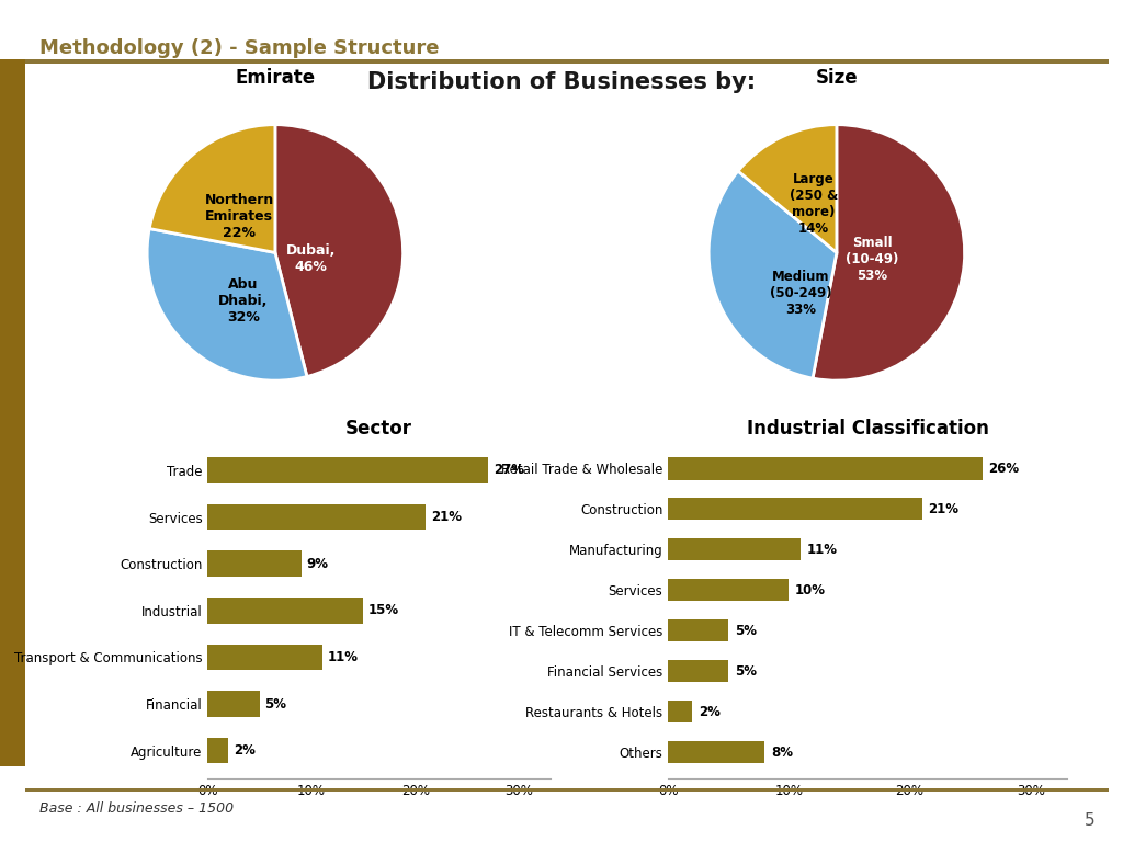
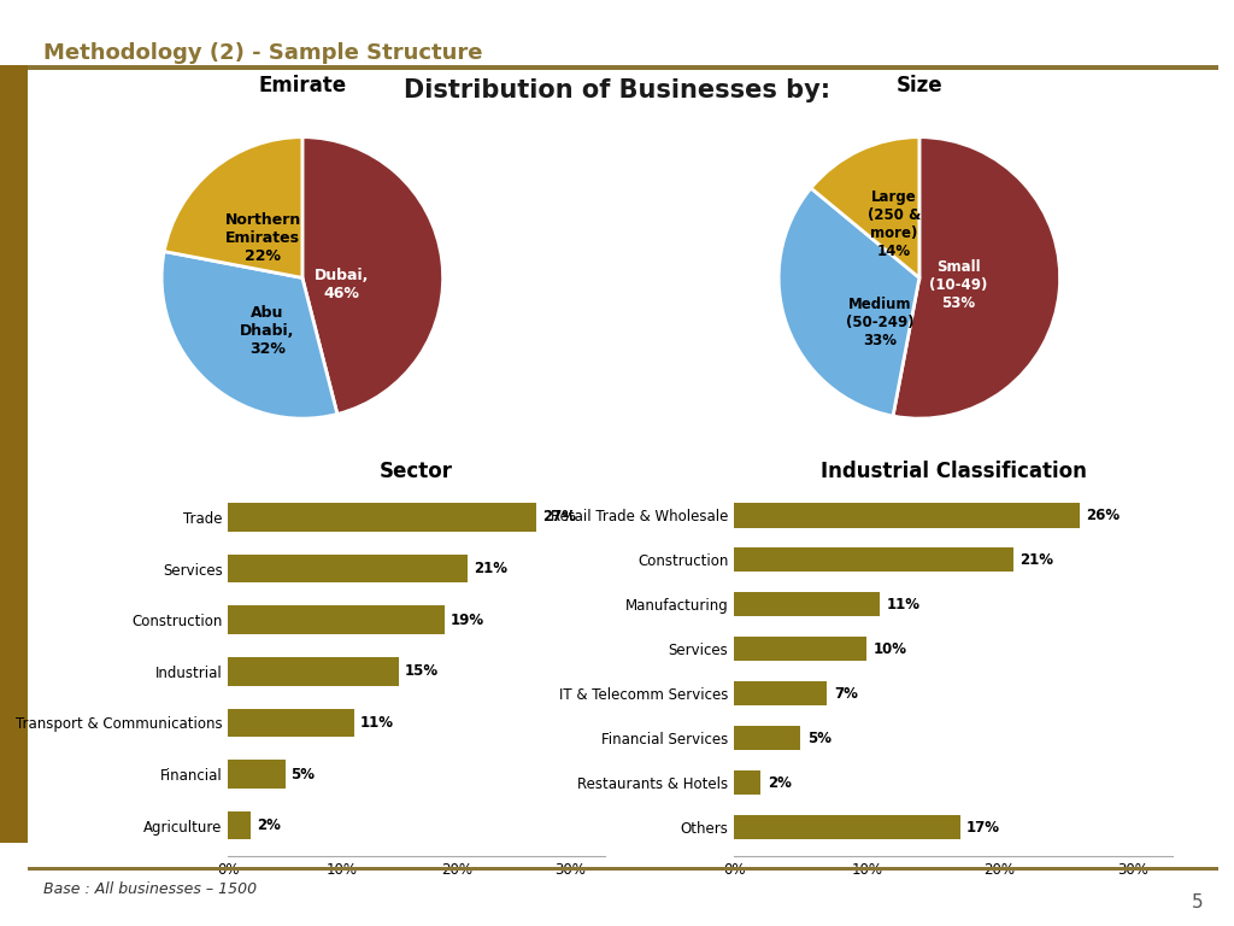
Sector/Construction: 9% -> 19%
Industrial Classification/IT & Telecomm Services: 5% -> 7%
Industrial Classification/Others: 8% -> 17%
